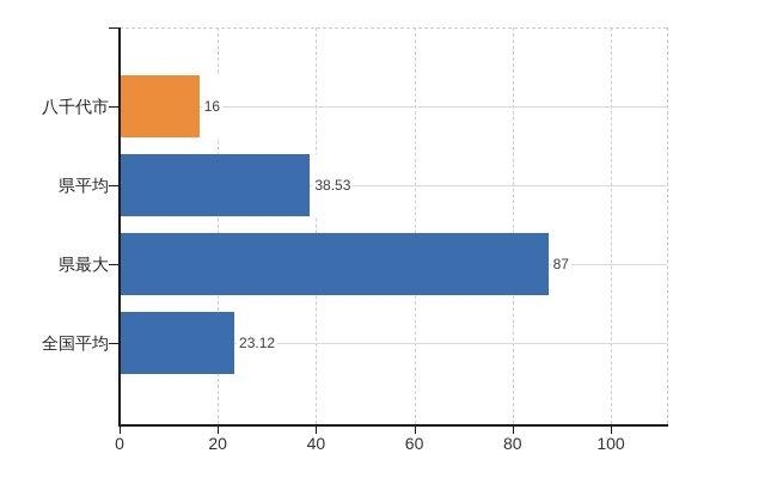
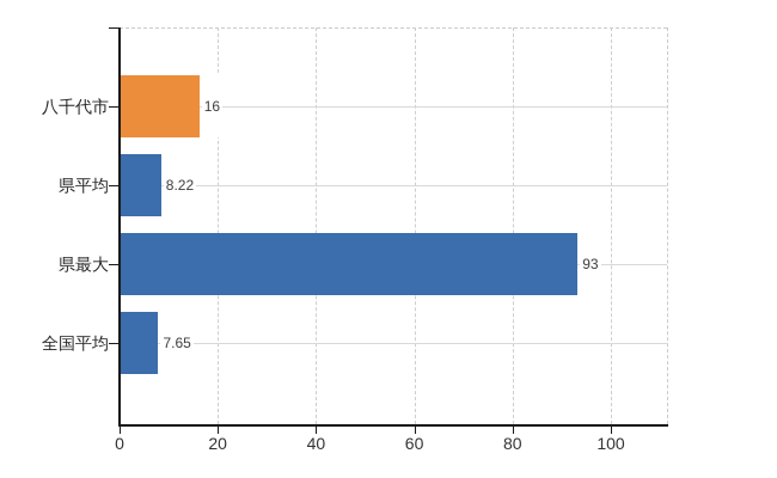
県平均: 38.53 -> 8.22
県最大: 87 -> 93
全国平均: 23.12 -> 7.65
